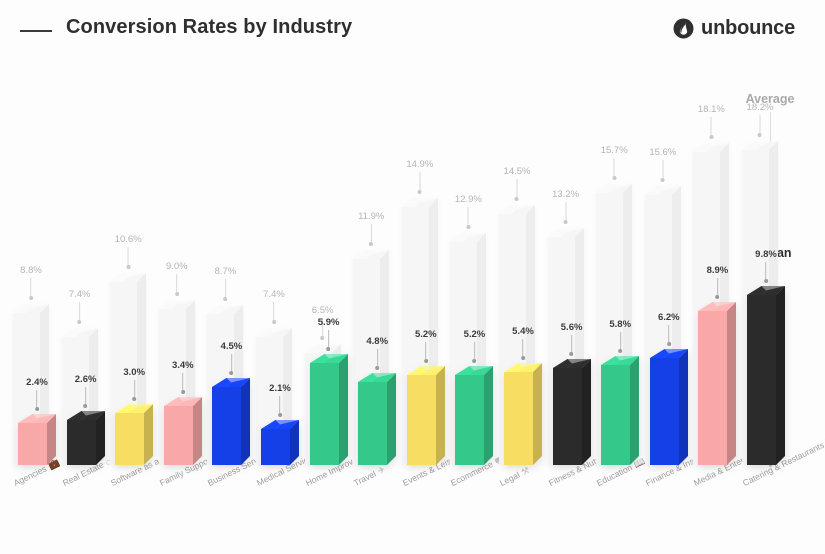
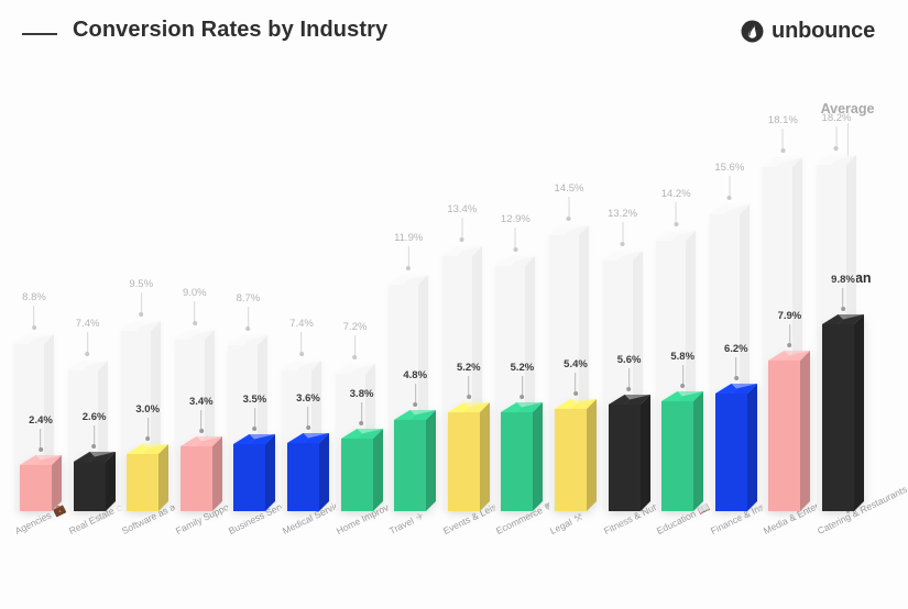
Average/Software as a Service: 10.6% -> 9.5%
Median/Business Services: 4.5% -> 3.5%
Median/Medical Services: 2.1% -> 3.6%
Median/Home Improvement: 5.9% -> 3.8%
Average/Home Improvement: 6.5% -> 7.2%
Average/Events & Leisure: 14.9% -> 13.4%
Average/Education: 15.7% -> 14.2%
Median/Media & Entertainment: 8.9% -> 7.9%
